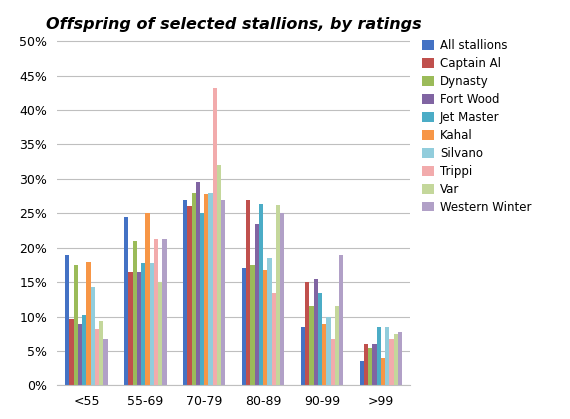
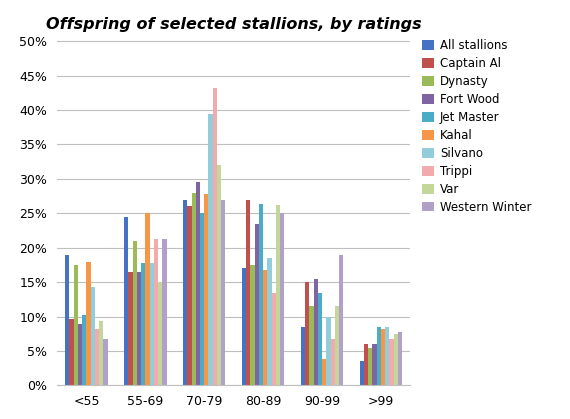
Silvano/70-79: 28.0% -> 39.4%
Kahal/90-99: 9.0% -> 3.8%
Kahal/>99: 4.0% -> 8.2%
